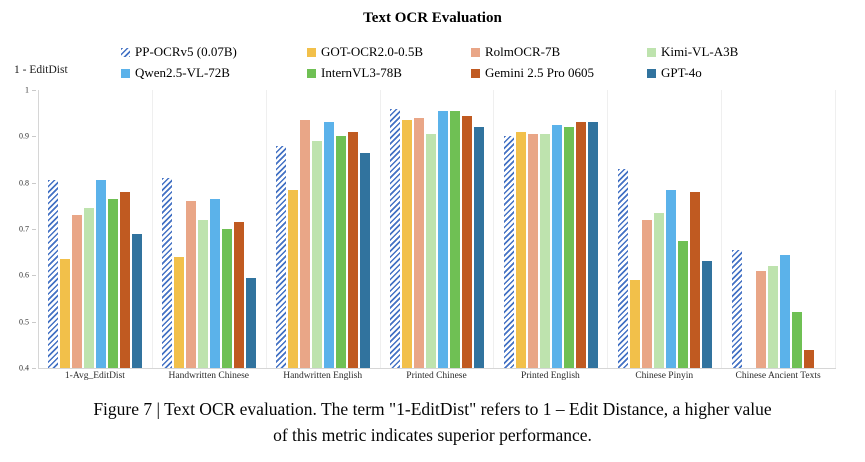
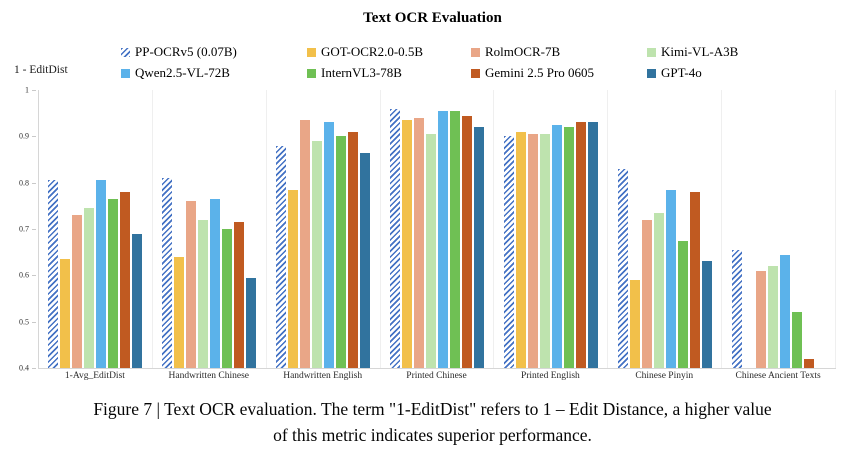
Gemini 2.5 Pro 0605/Chinese Ancient Texts: 0.44 -> 0.42
